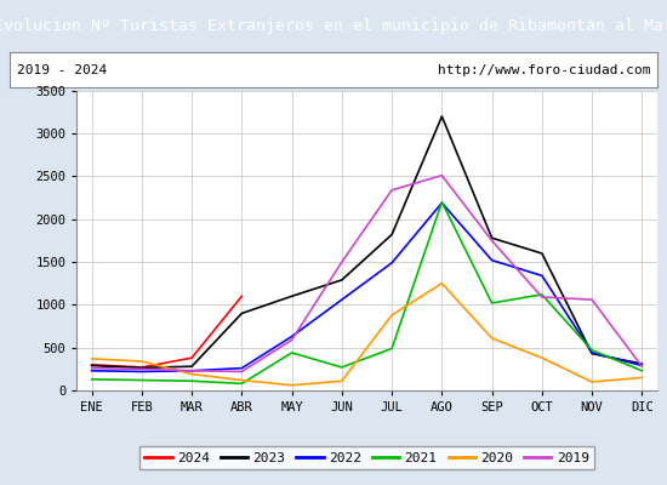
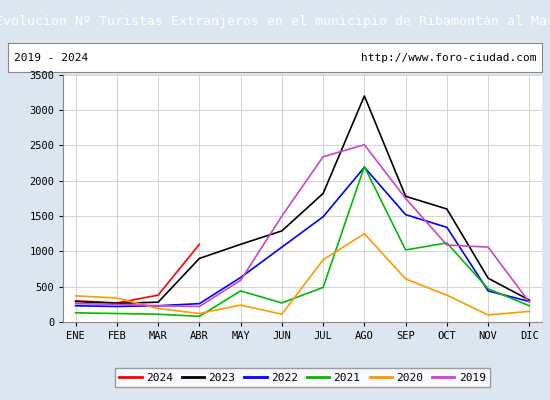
2020/MAY: 60 -> 240
2023/NOV: 430 -> 620
